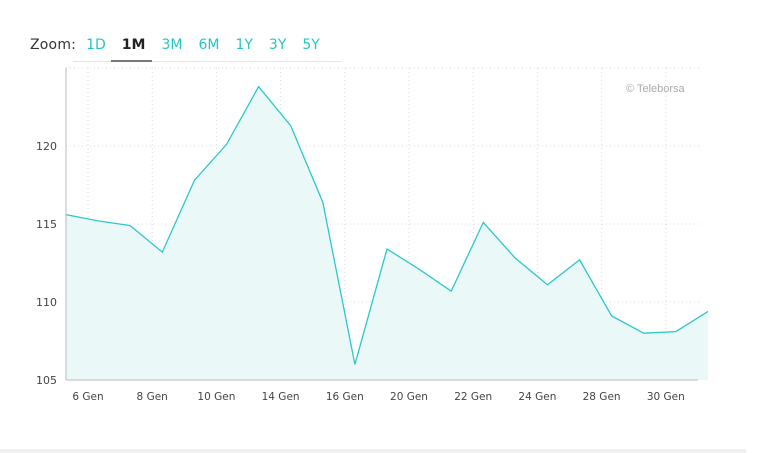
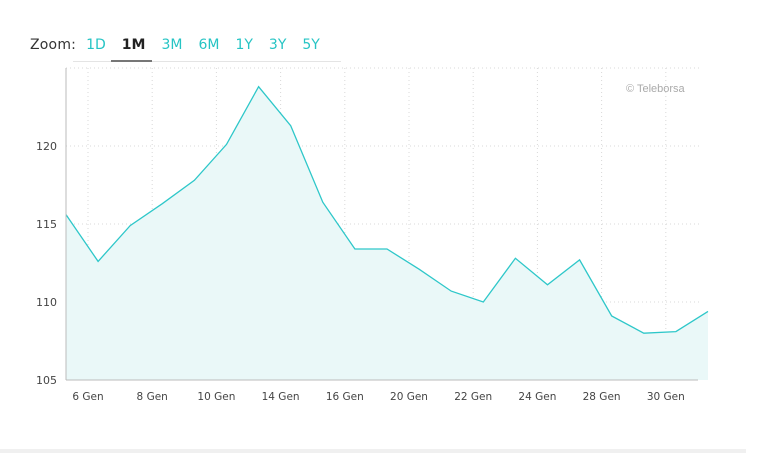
6 Gen: 115.2 -> 112.6
8 Gen: 113.2 -> 116.3
16 Gen: 106.0 -> 113.4
22 Gen: 115.1 -> 110.0
